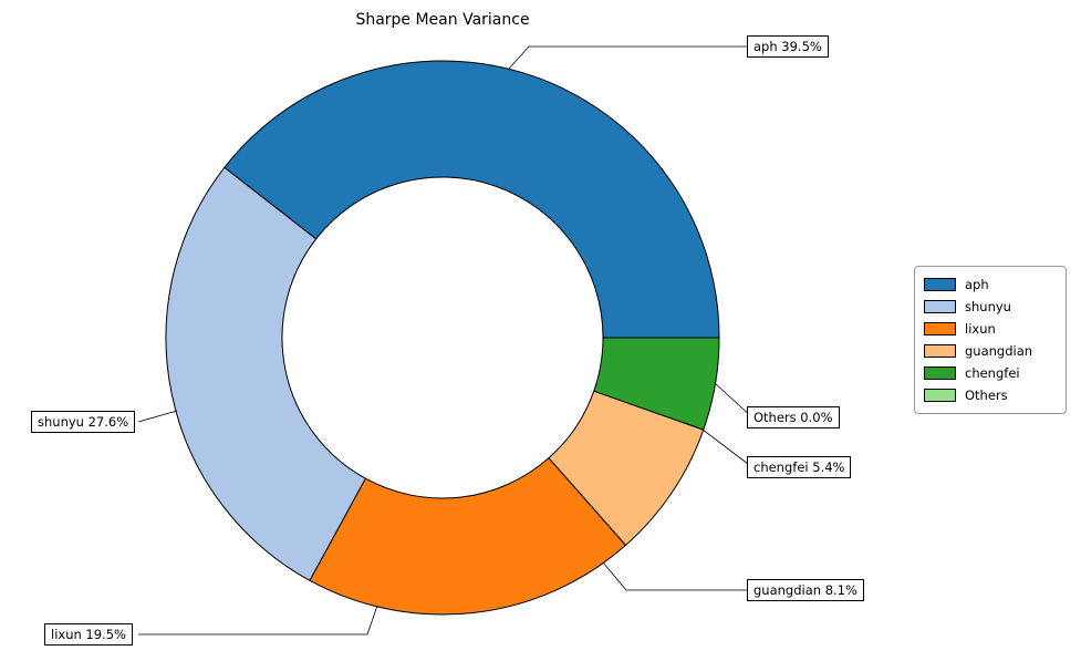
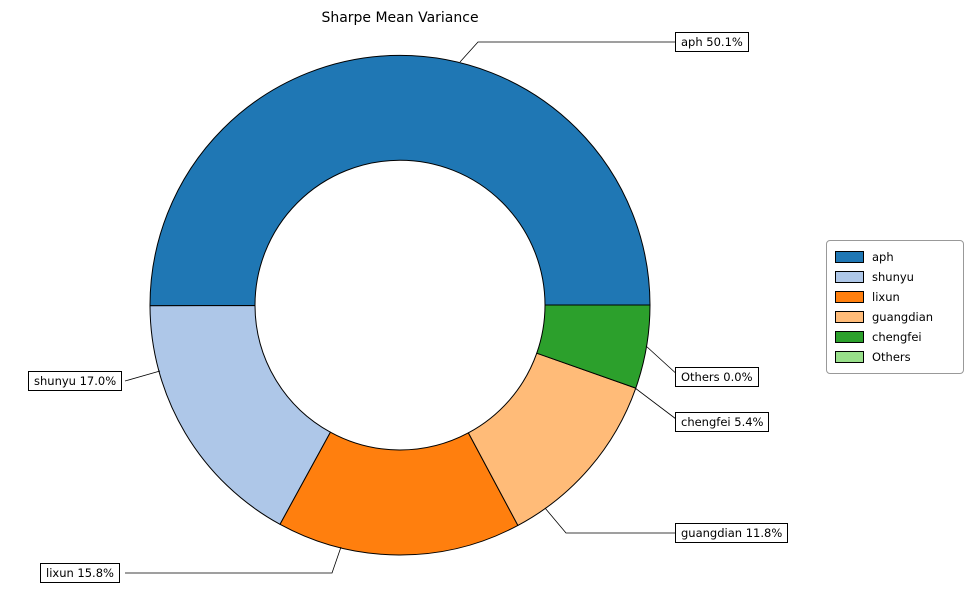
aph: 39.5% -> 50.1%
shunyu: 27.6% -> 17.0%
lixun: 19.5% -> 15.8%
guangdian: 8.1% -> 11.8%
